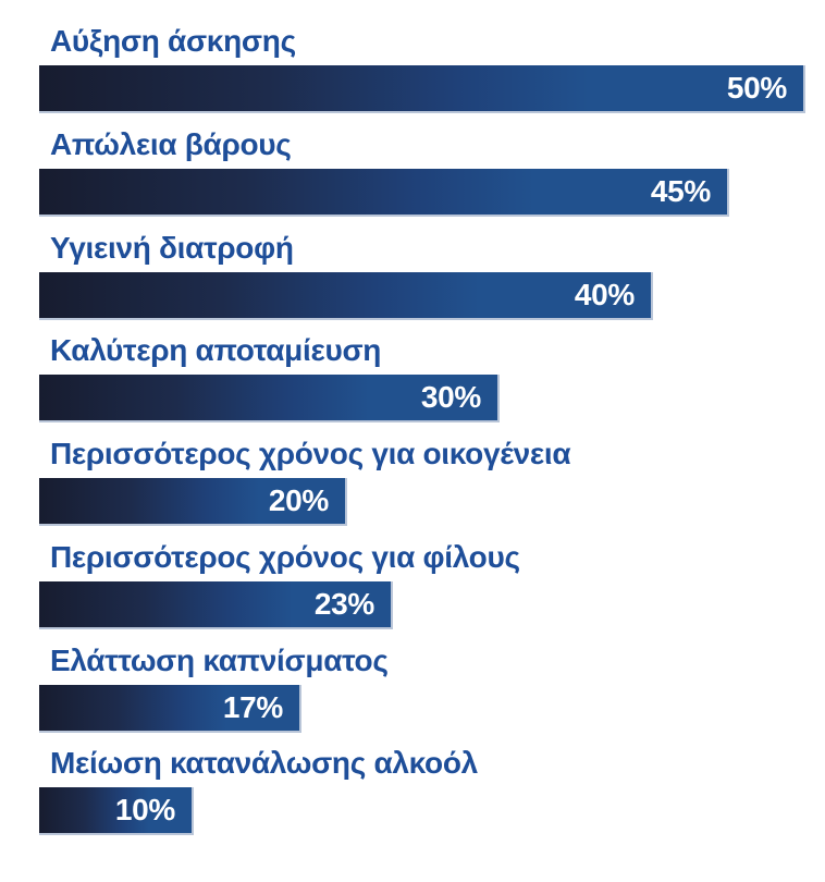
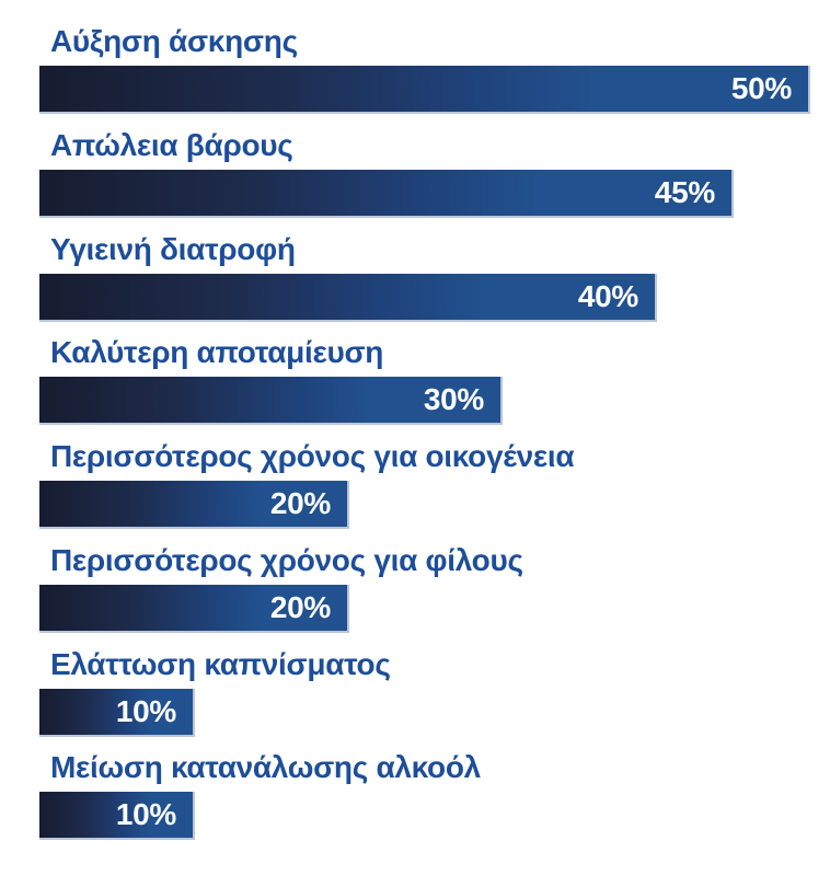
Περισσότερος χρόνος για φίλους: 23% -> 20%
Ελάττωση καπνίσματος: 17% -> 10%
